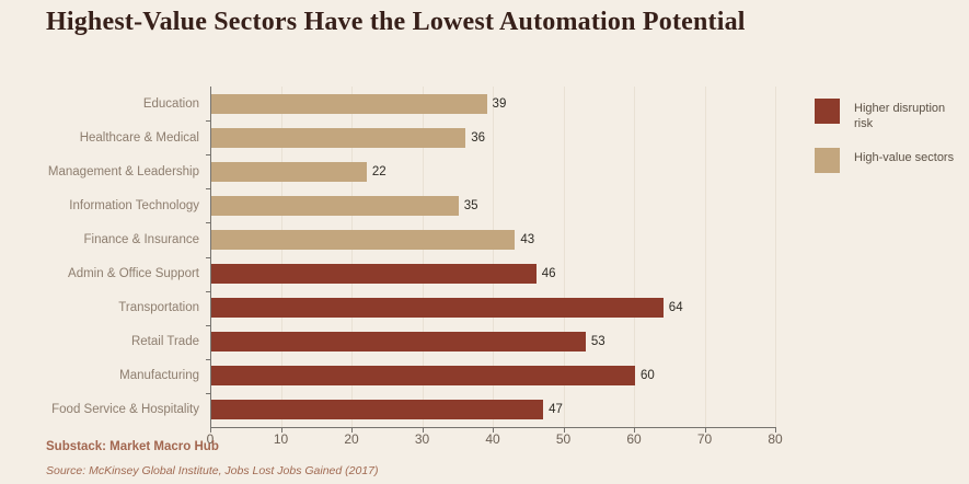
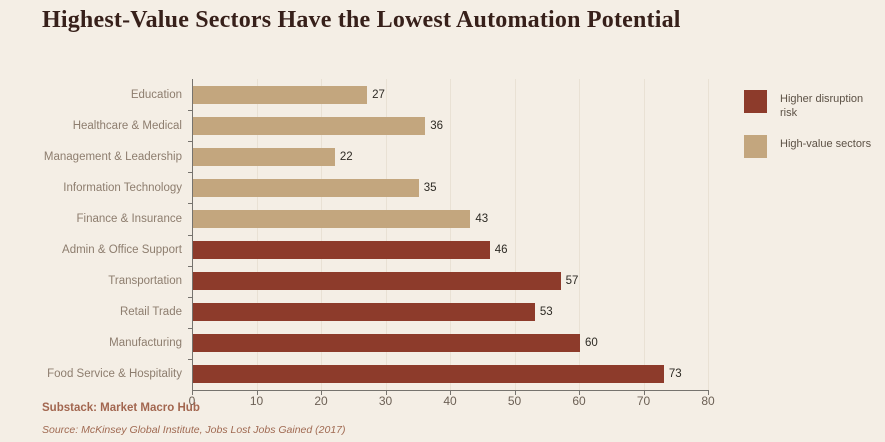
Education: 39 -> 27
Transportation: 64 -> 57
Food Service & Hospitality: 47 -> 73
